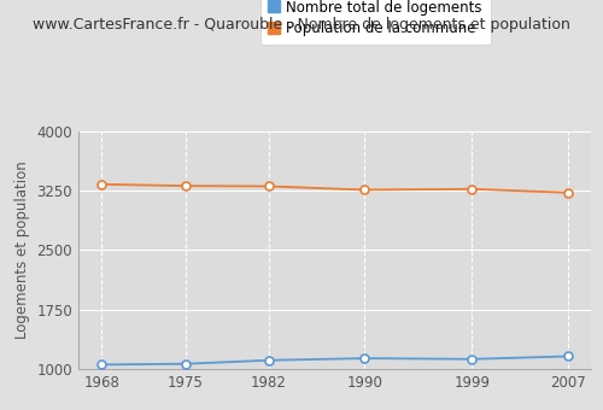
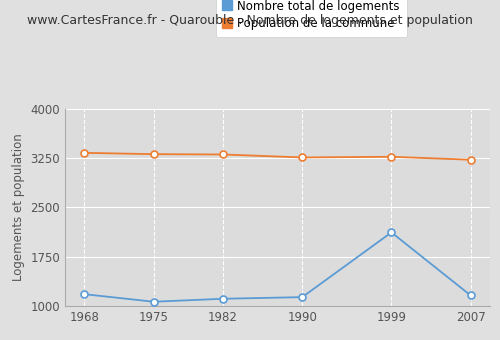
Nombre total de logements/1968: 1060 -> 1180
Nombre total de logements/1999: 1120 -> 2120
